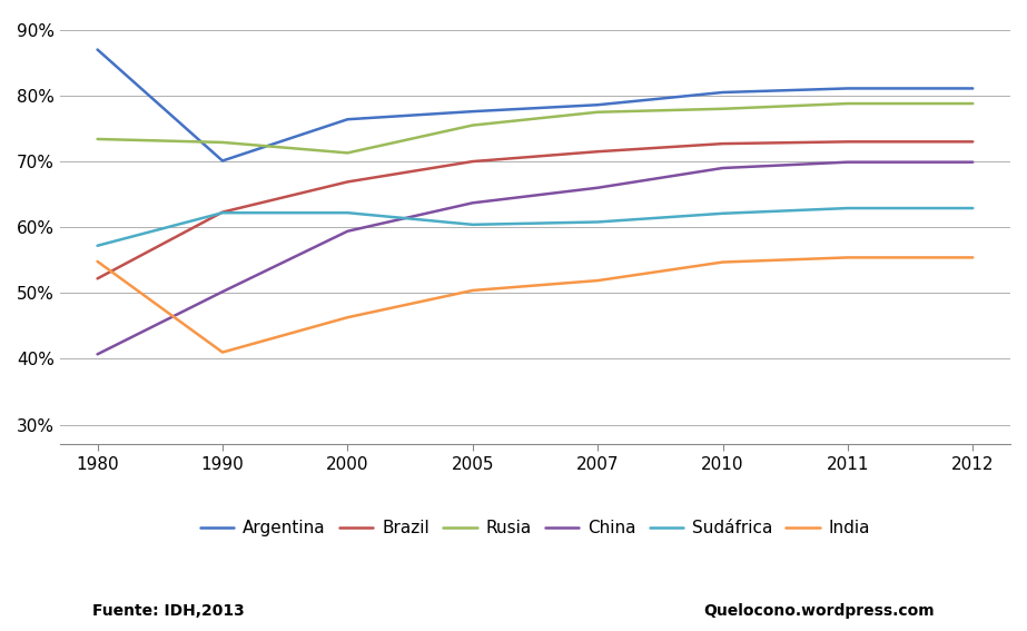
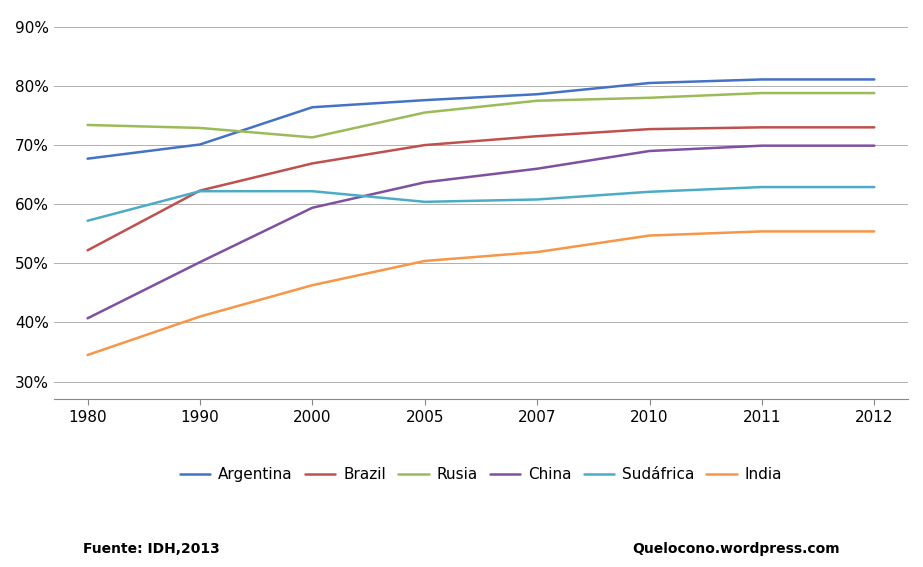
Argentina/1980: 87.0% -> 67.7%
India/1980: 54.8% -> 34.5%
